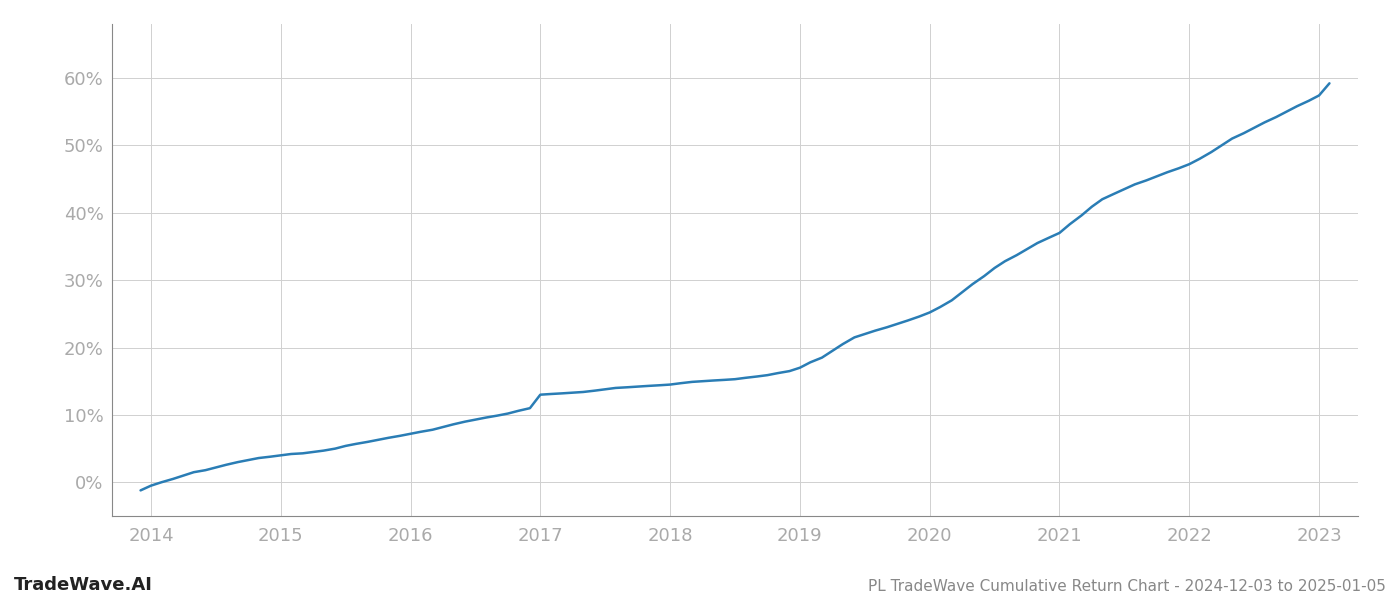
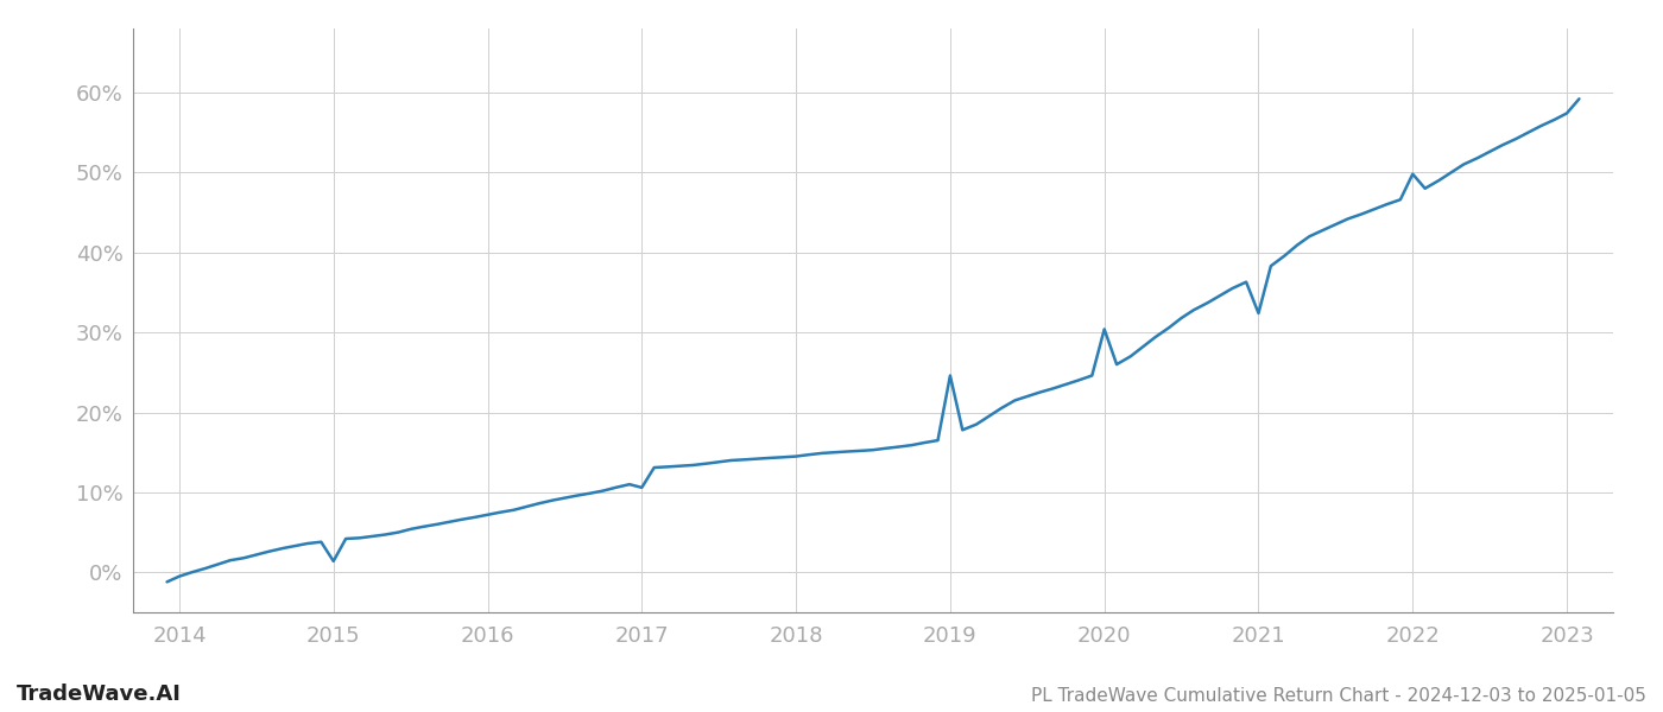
2015: 4.0% -> 1.4%
2017: 13.0% -> 10.6%
2019: 17.0% -> 24.6%
2020: 25.2% -> 30.4%
2021: 37.0% -> 32.4%
2022: 47.2% -> 49.8%
